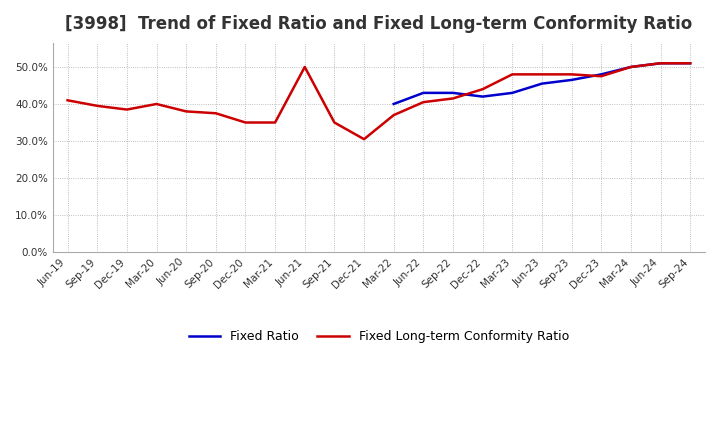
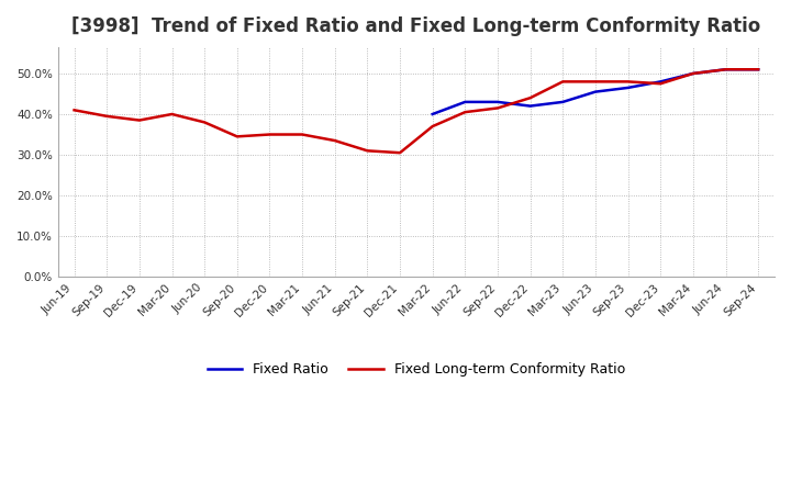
Fixed Long-term Conformity Ratio/Sep-20: 37.5% -> 34.5%
Fixed Long-term Conformity Ratio/Jun-21: 50.0% -> 33.5%
Fixed Long-term Conformity Ratio/Sep-21: 35.0% -> 31.0%
